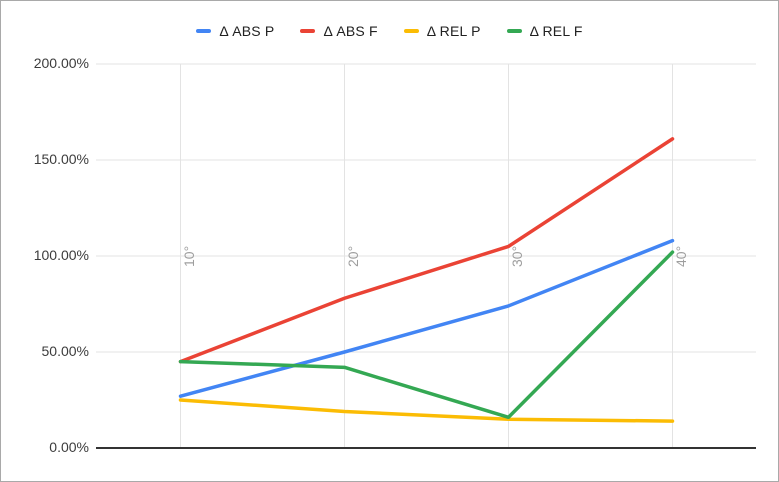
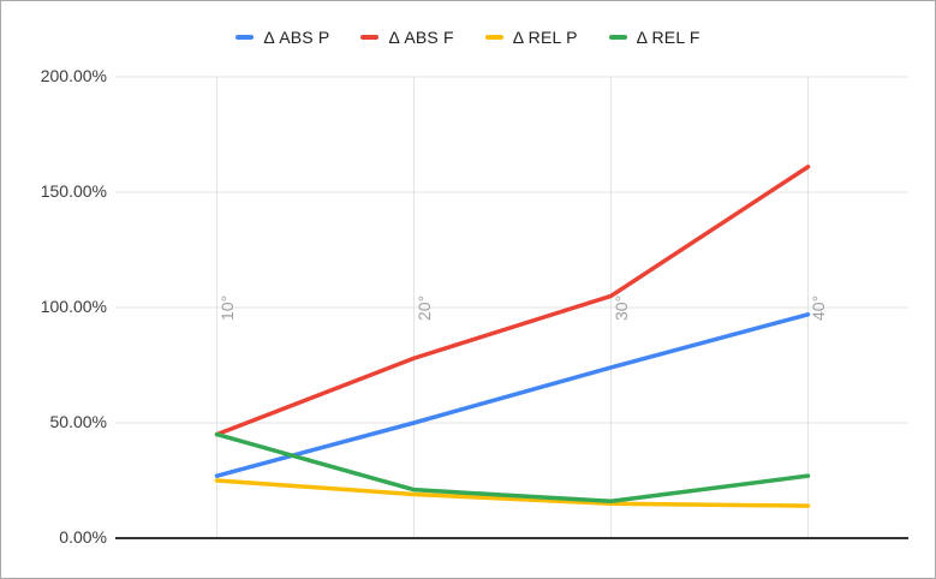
Δ REL F/20°: 42% -> 21%
Δ ABS P/40°: 108% -> 97%
Δ REL F/40°: 102% -> 27%
